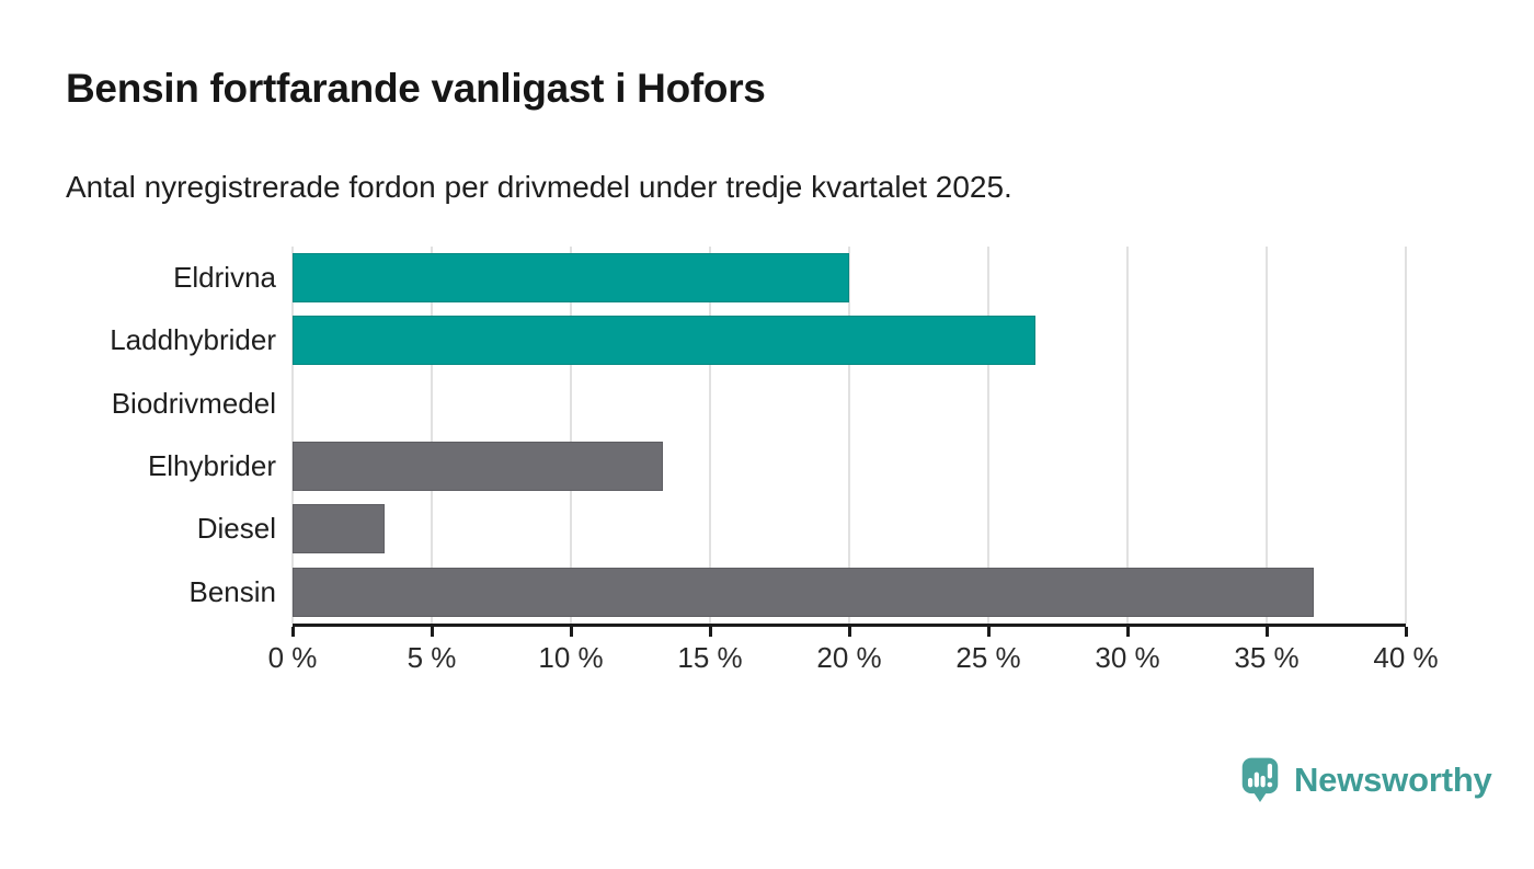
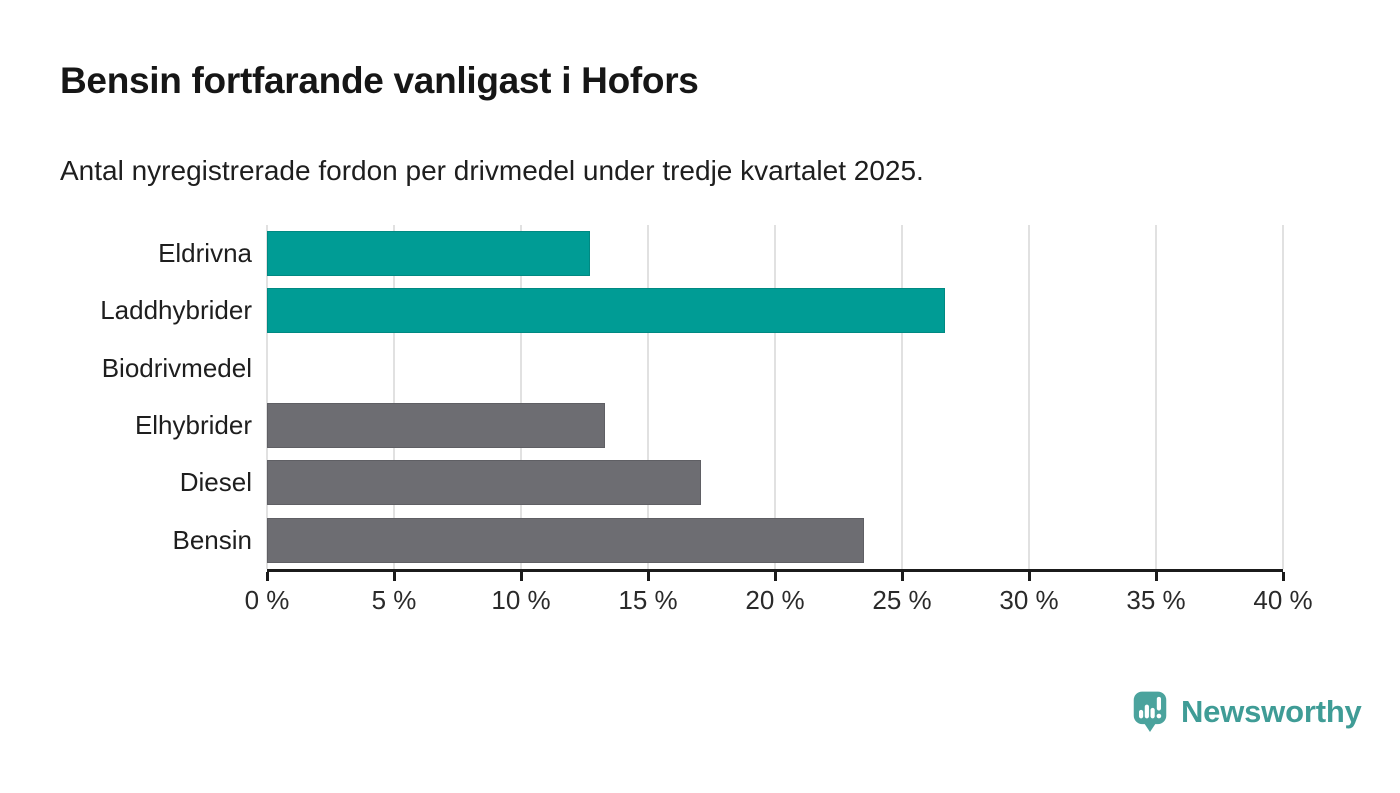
Eldrivna: 20.0% -> 12.7%
Diesel: 3.3% -> 17.1%
Bensin: 36.7% -> 23.5%
